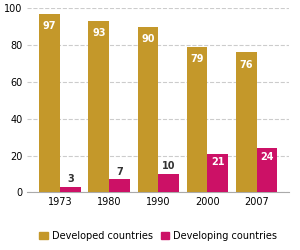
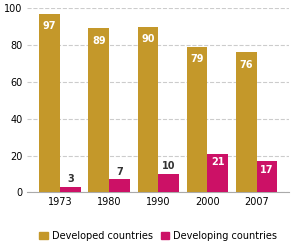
Developed countries/1980: 93 -> 89
Developing countries/2007: 24 -> 17
